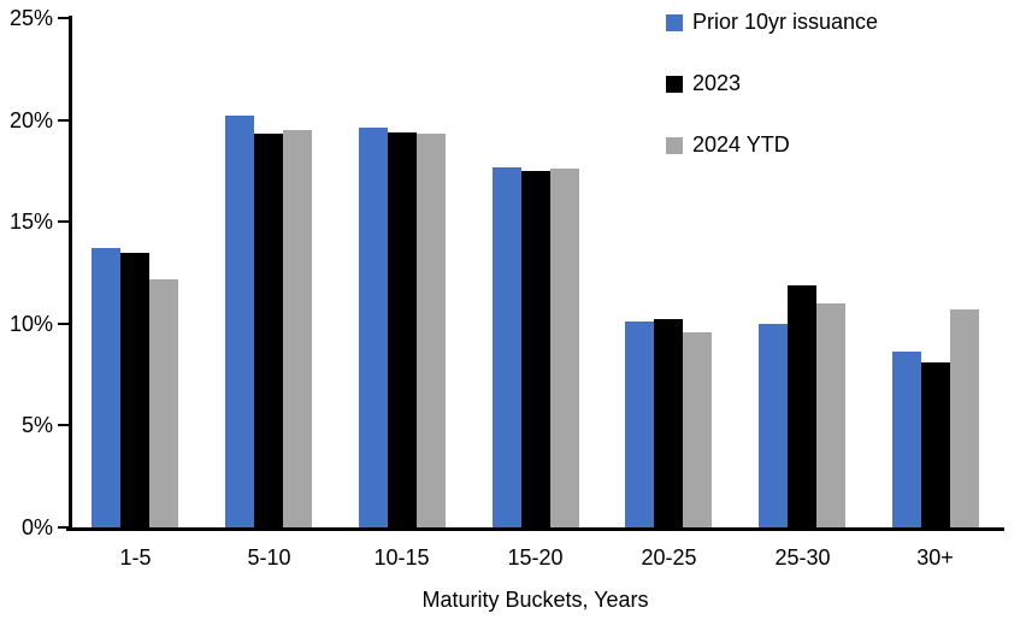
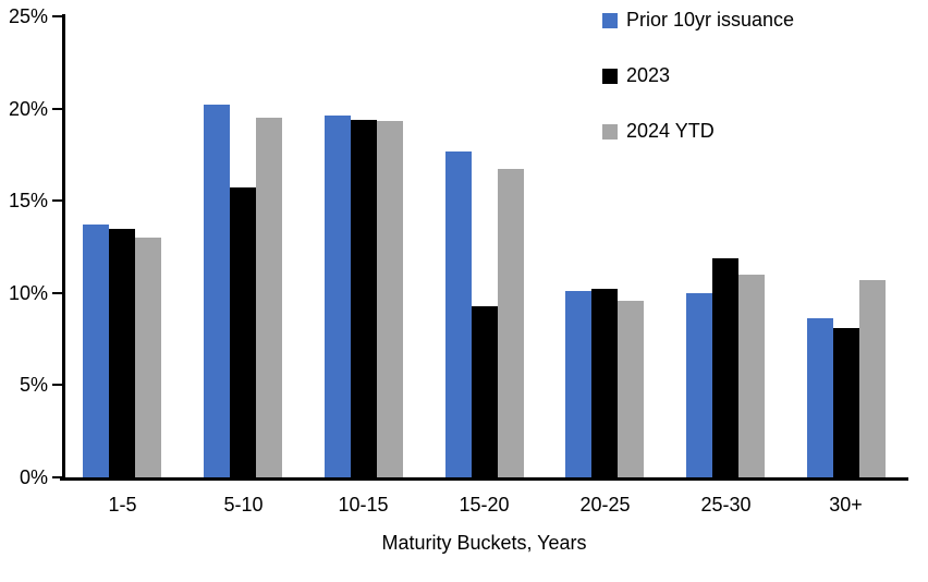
2024 YTD/1-5: 12.2% -> 13.0%
2023/5-10: 19.3% -> 15.7%
2023/15-20: 17.5% -> 9.3%
2024 YTD/15-20: 17.6% -> 16.7%
